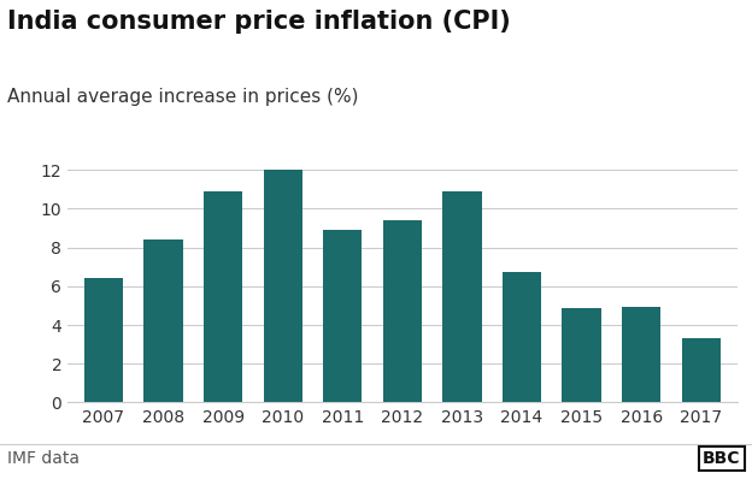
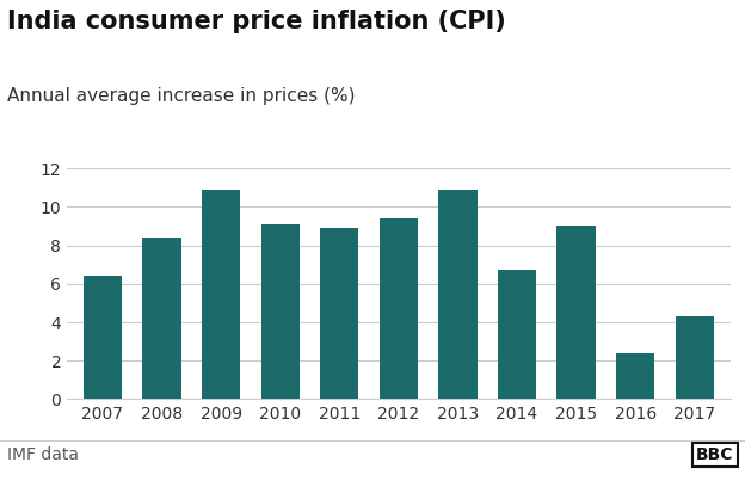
2010: 12.0 -> 9.1
2015: 4.9 -> 9.0
2016: 5.0 -> 2.4
2017: 3.3 -> 4.3
